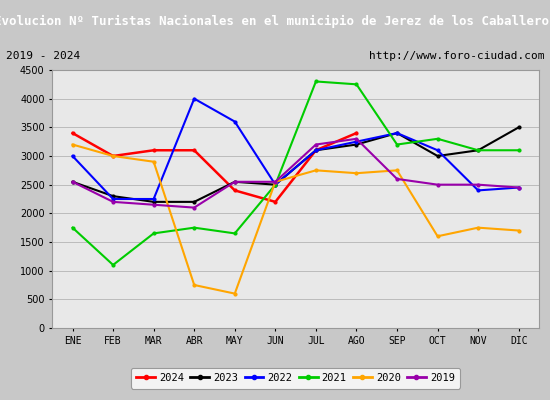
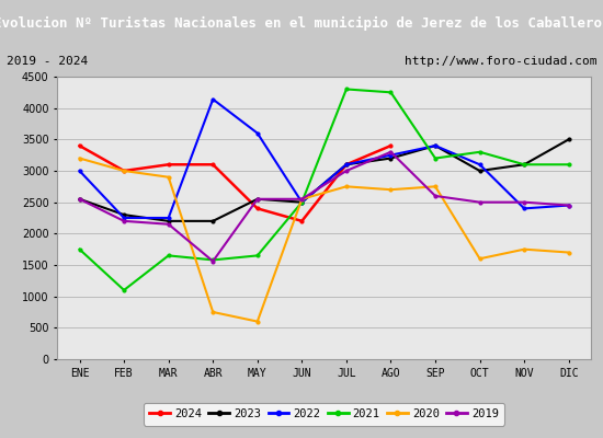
2022/ABR: 4000 -> 4140
2021/ABR: 1750 -> 1580
2019/ABR: 2100 -> 1560
2019/JUL: 3200 -> 3000
